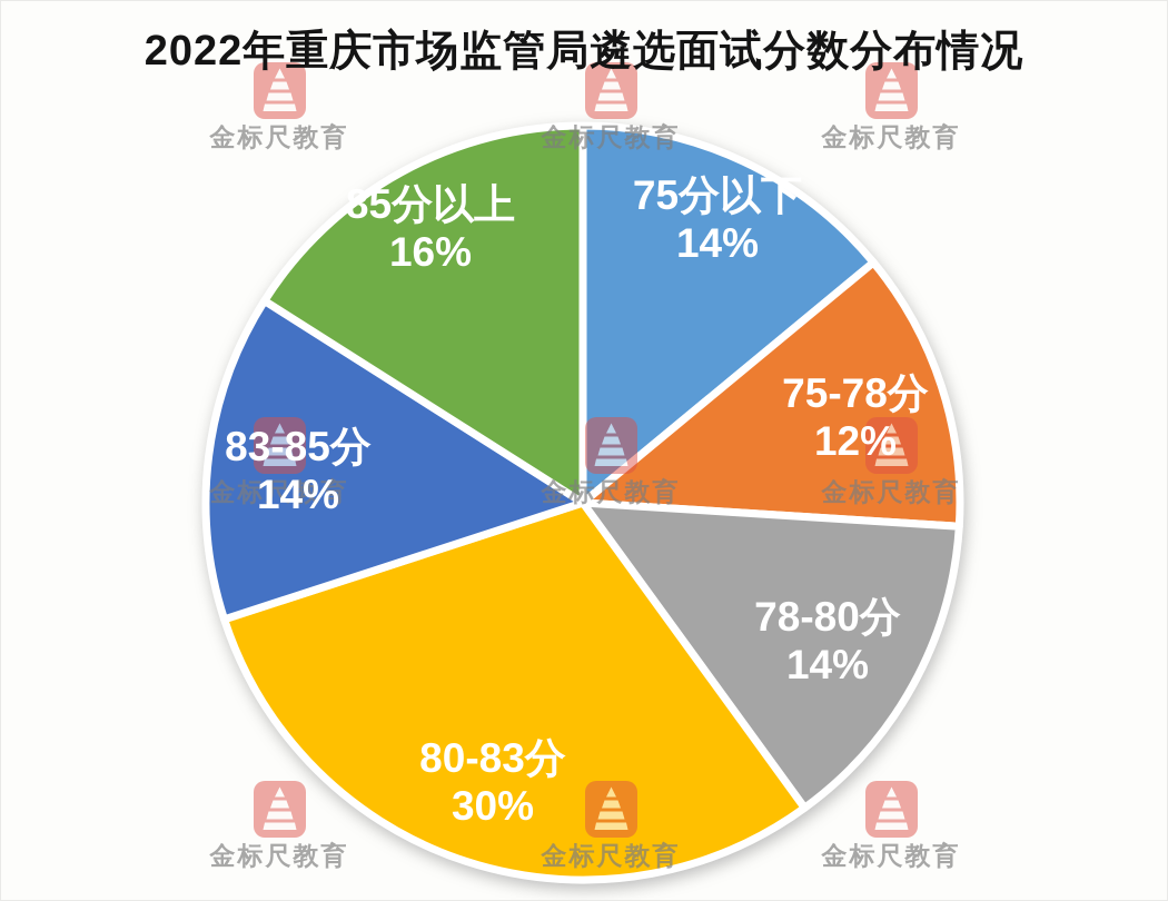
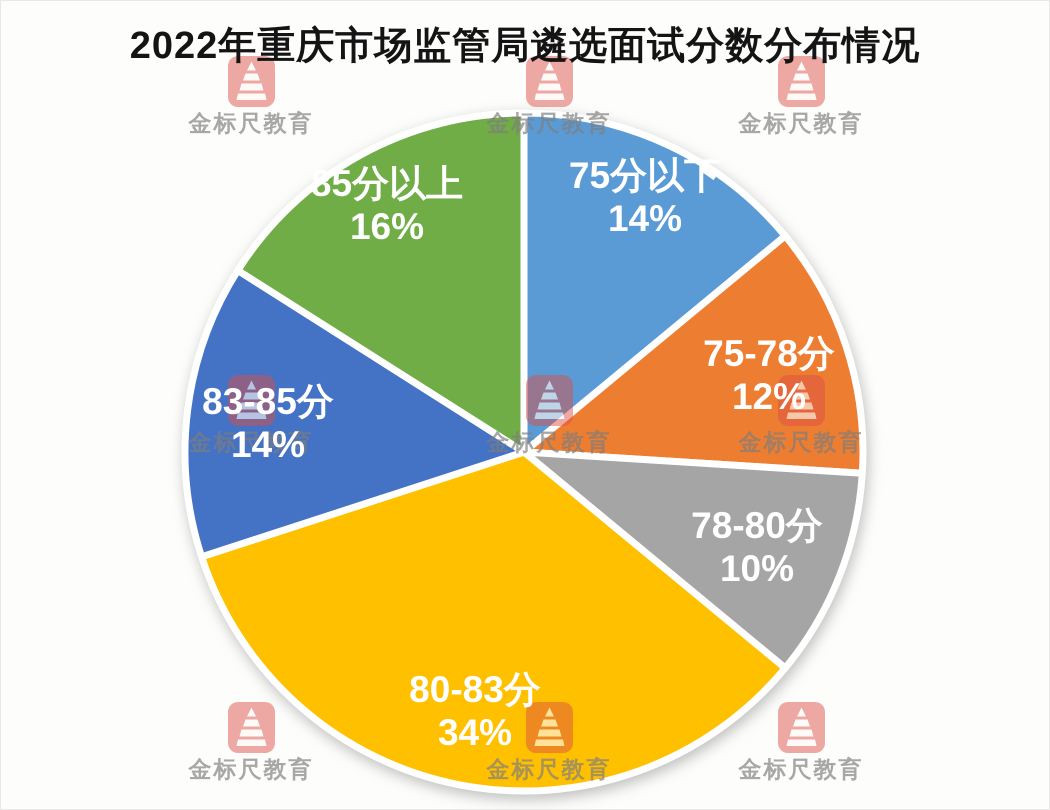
78-80分: 14% -> 10%
80-83分: 30% -> 34%
